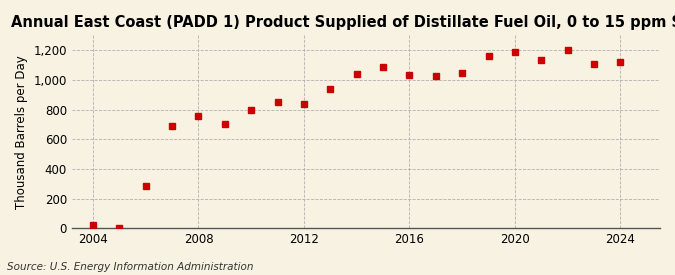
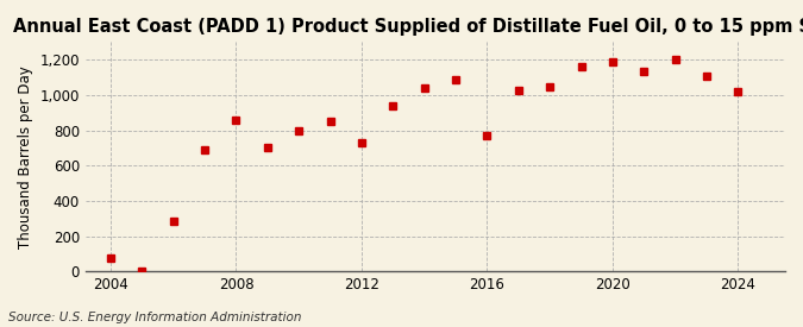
2004: 20 -> 80
2008: 760 -> 860
2012: 840 -> 730
2016: 1,030 -> 770
2024: 1,120 -> 1,020
